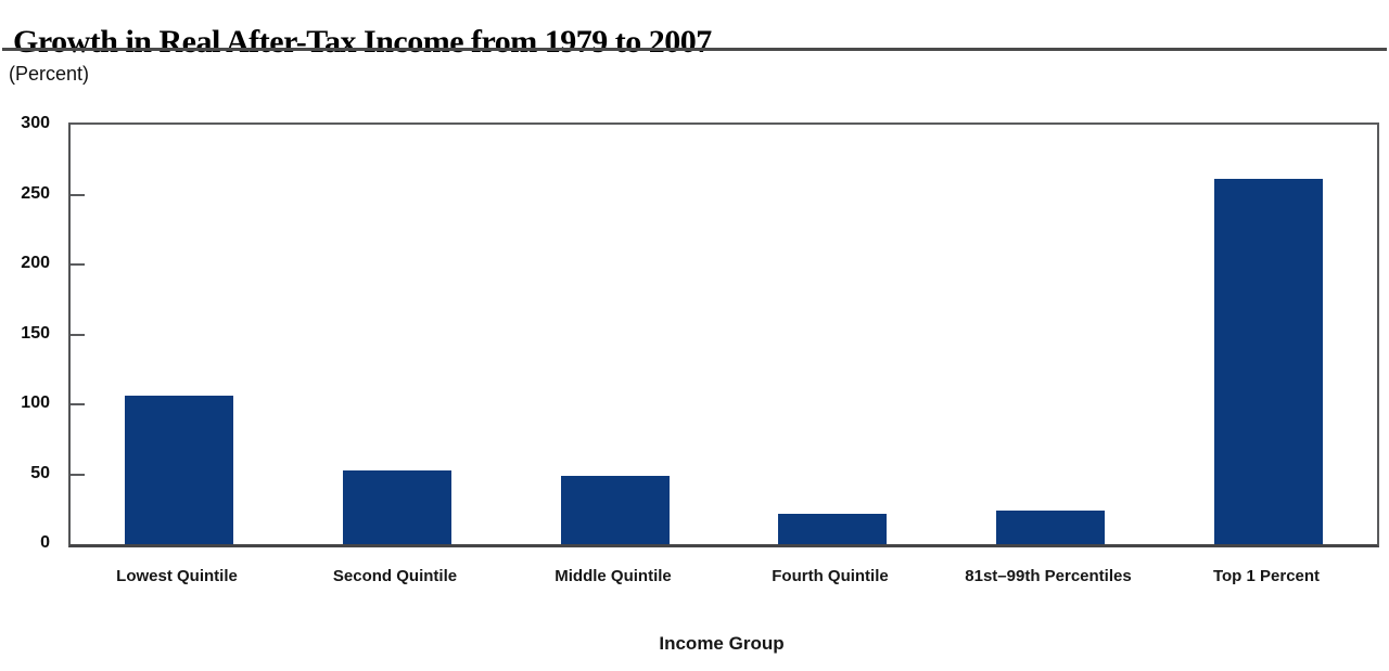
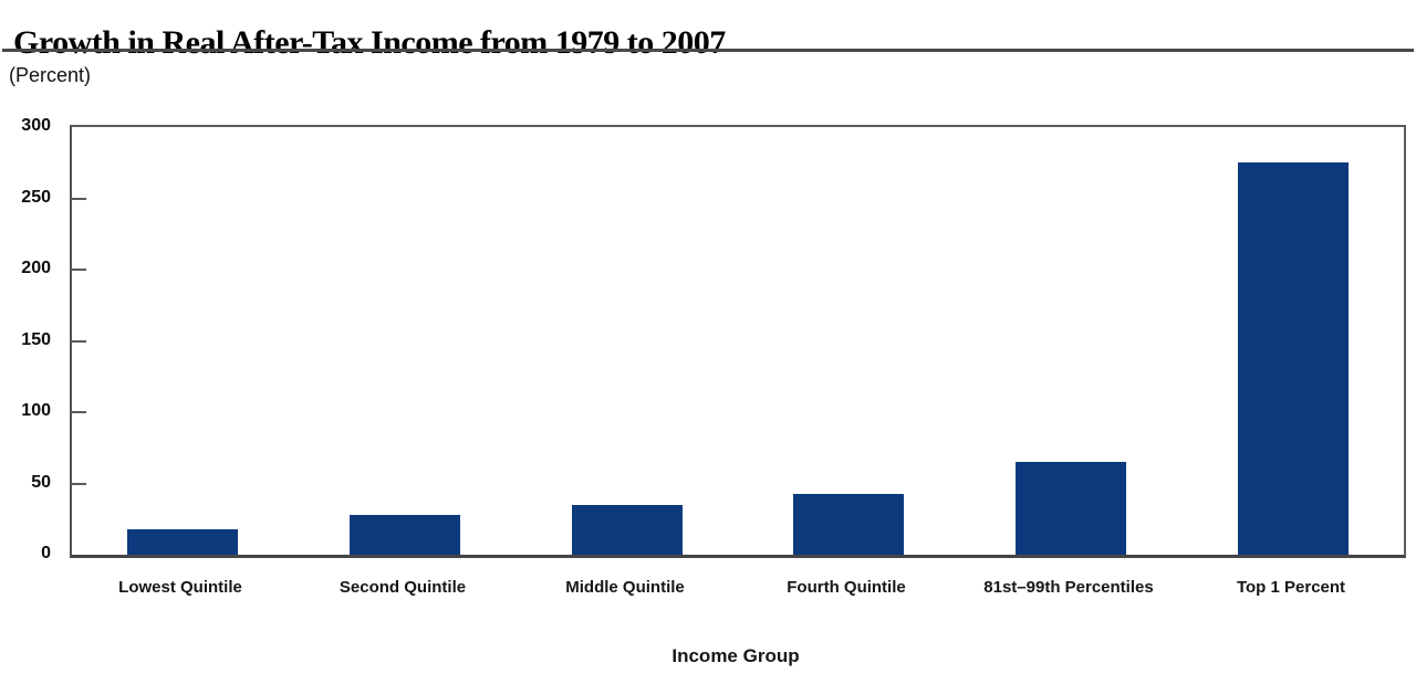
Lowest Quintile: 106 -> 18
Second Quintile: 53 -> 28
Middle Quintile: 49 -> 35
Fourth Quintile: 22 -> 43
81st–99th Percentiles: 24 -> 65
Top 1 Percent: 261 -> 275
